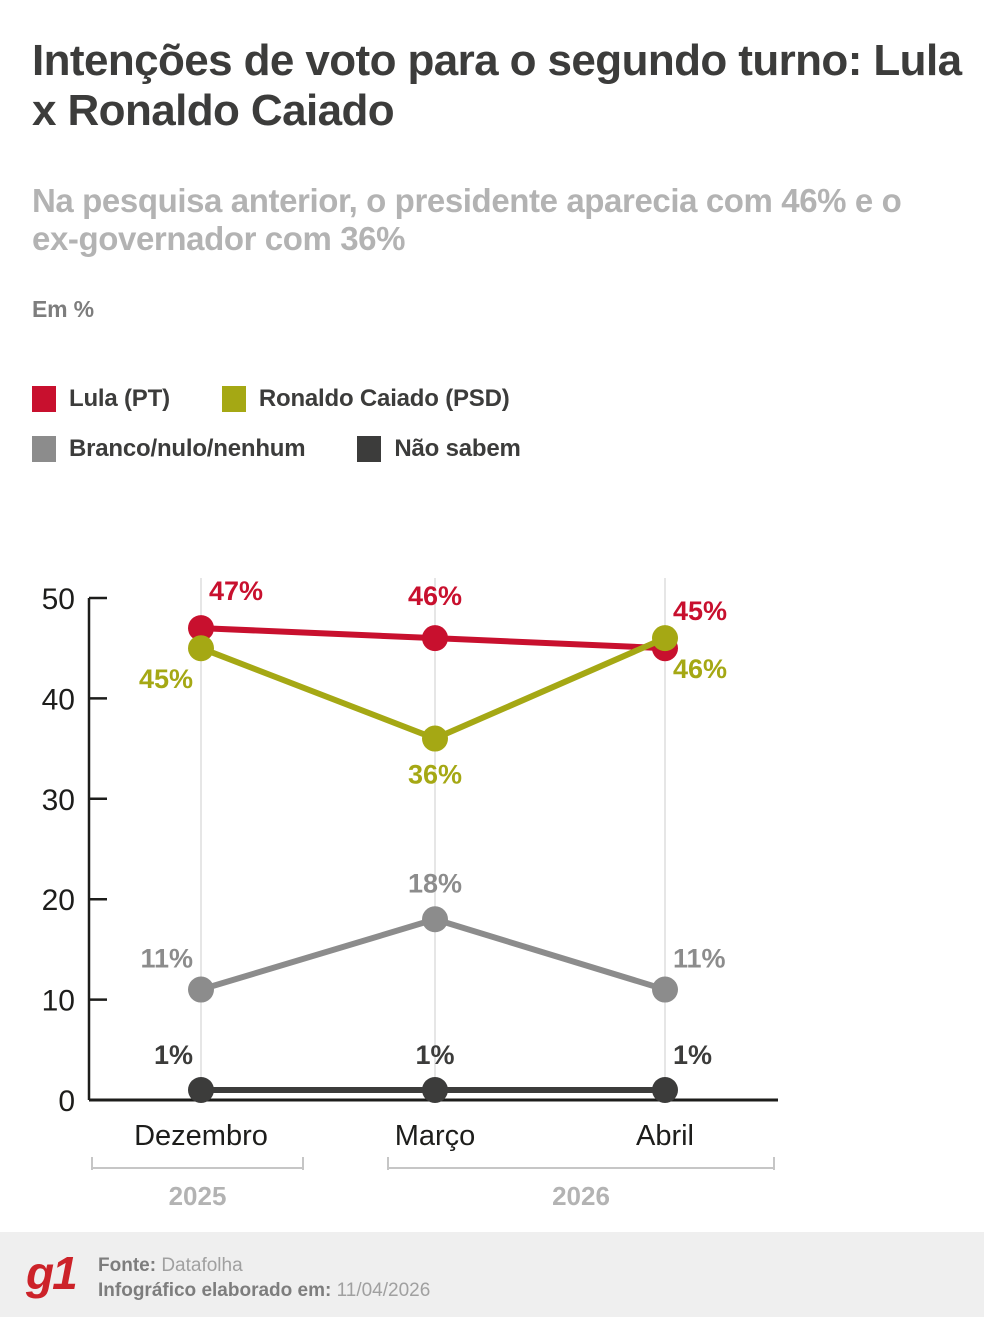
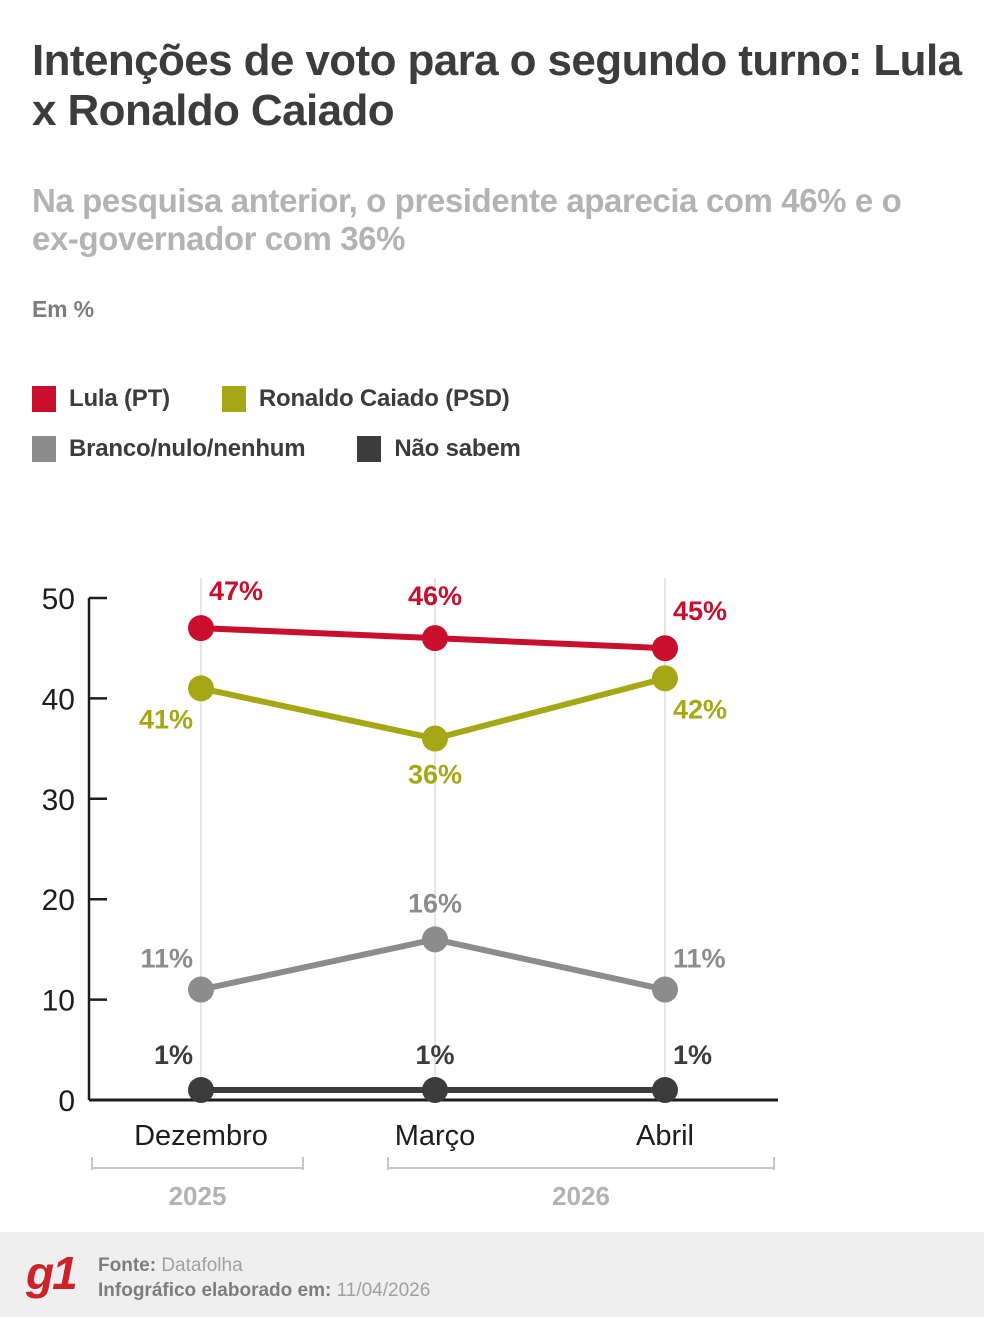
Ronaldo Caiado (PSD)/Dezembro: 45% -> 41%
Branco/nulo/nenhum/Março: 18% -> 16%
Ronaldo Caiado (PSD)/Abril: 46% -> 42%
